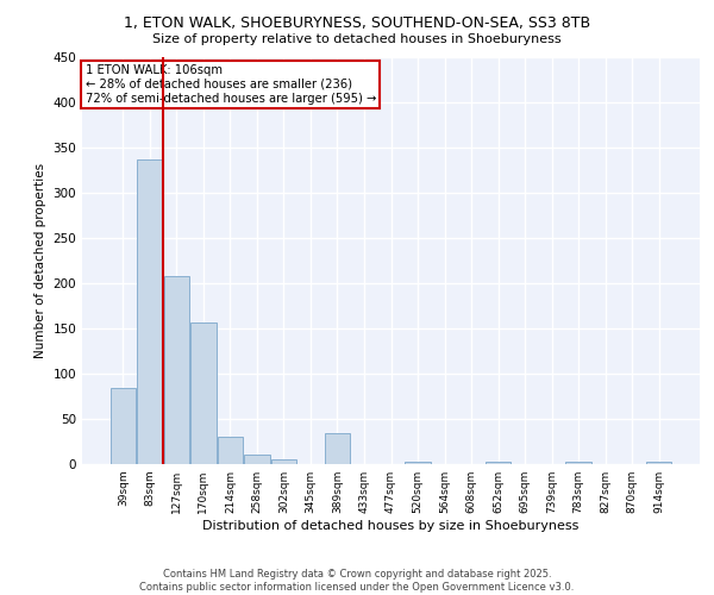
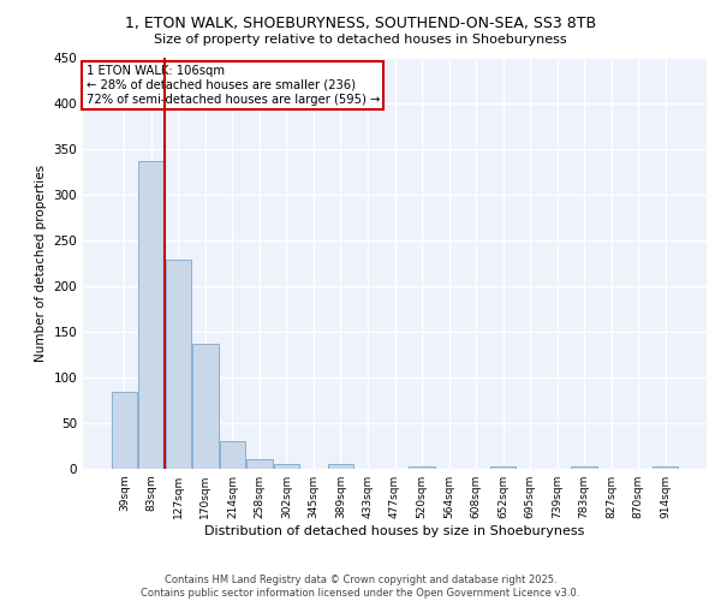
127sqm: 208 -> 229
170sqm: 156 -> 136
389sqm: 34 -> 5
